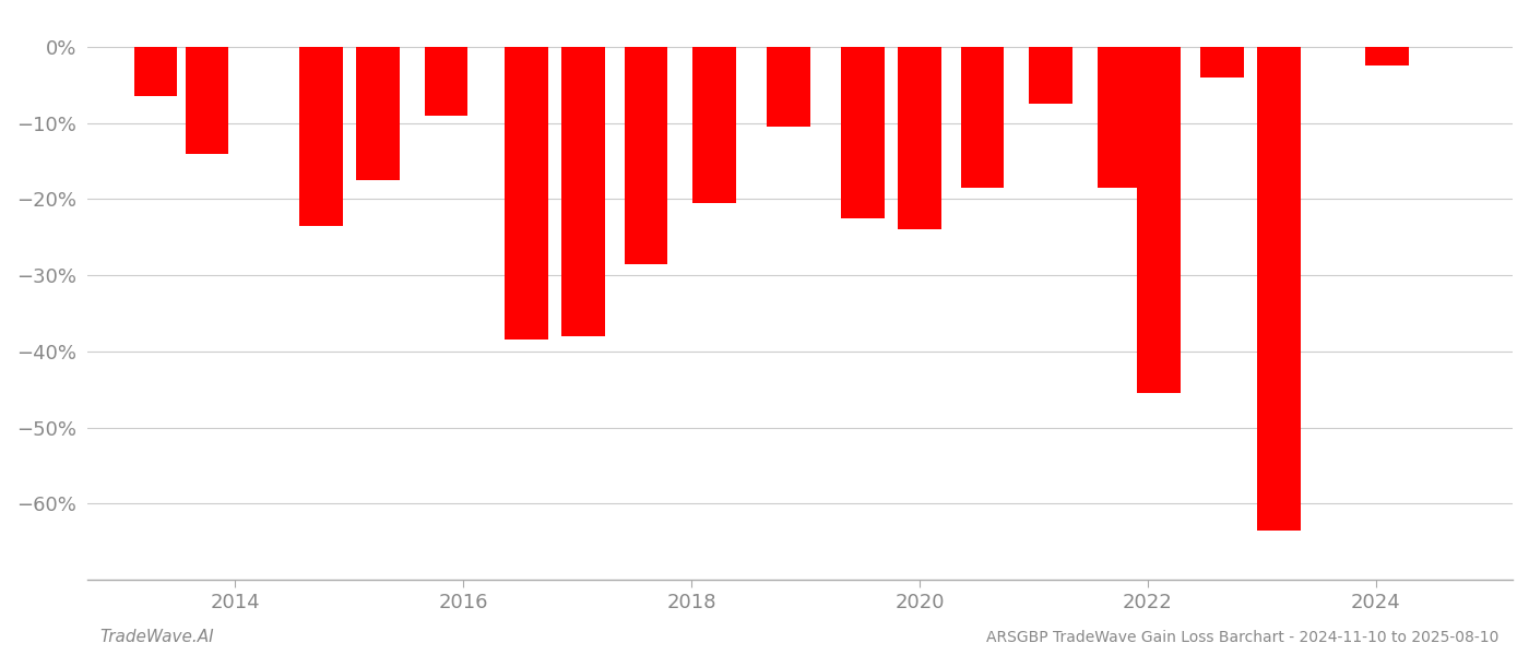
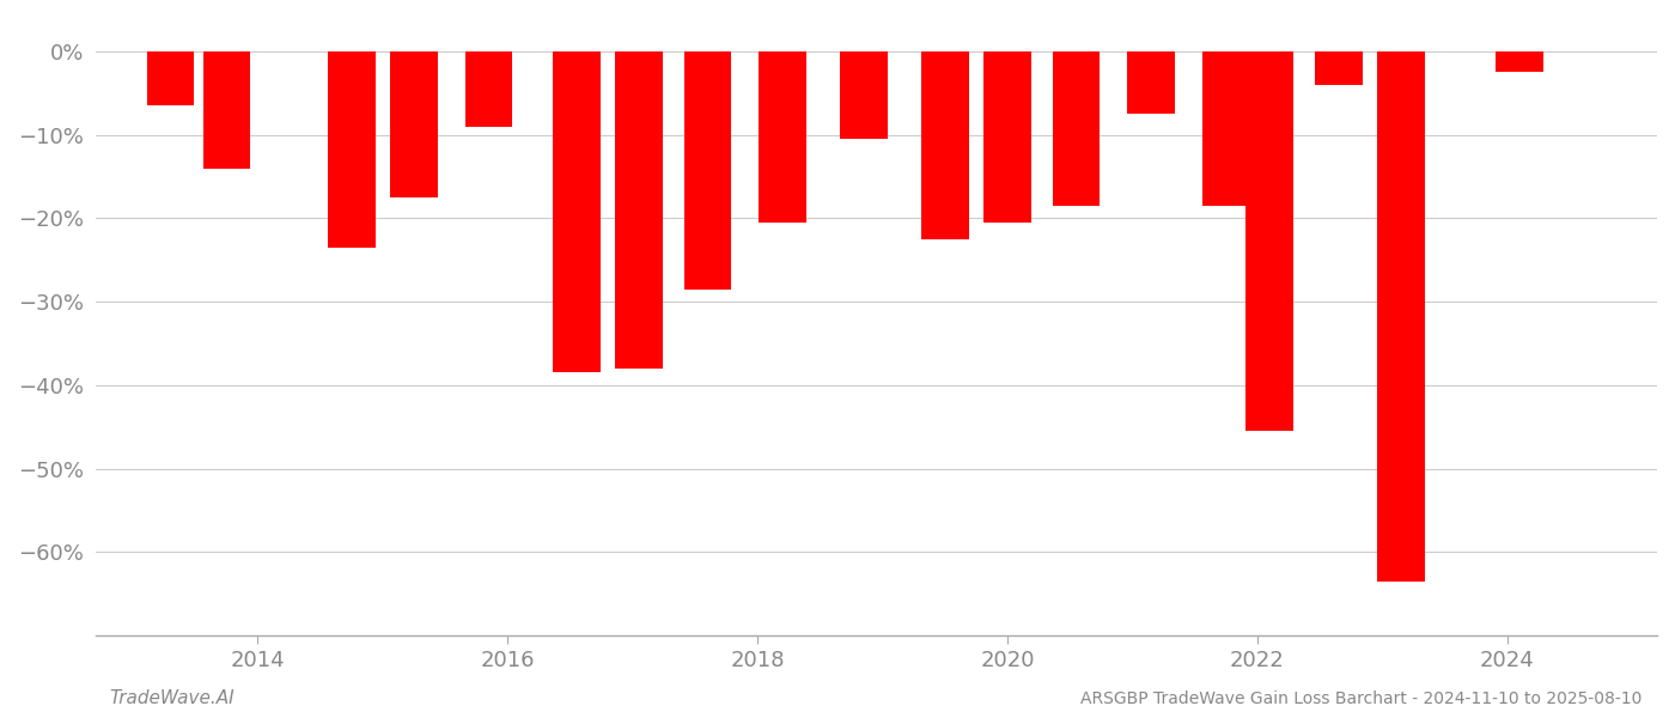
2020: -24.0% -> -20.5%
